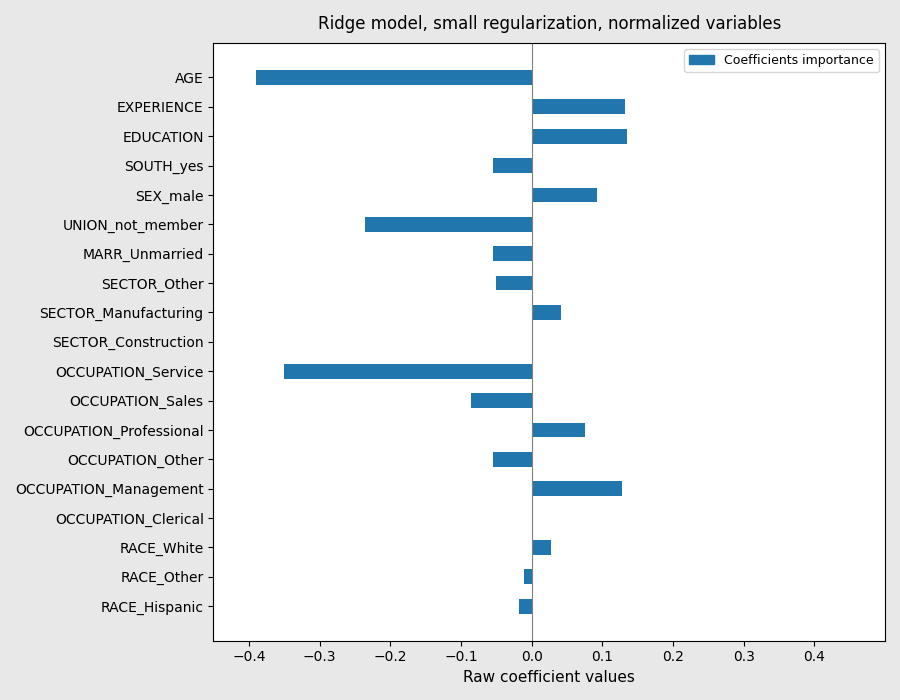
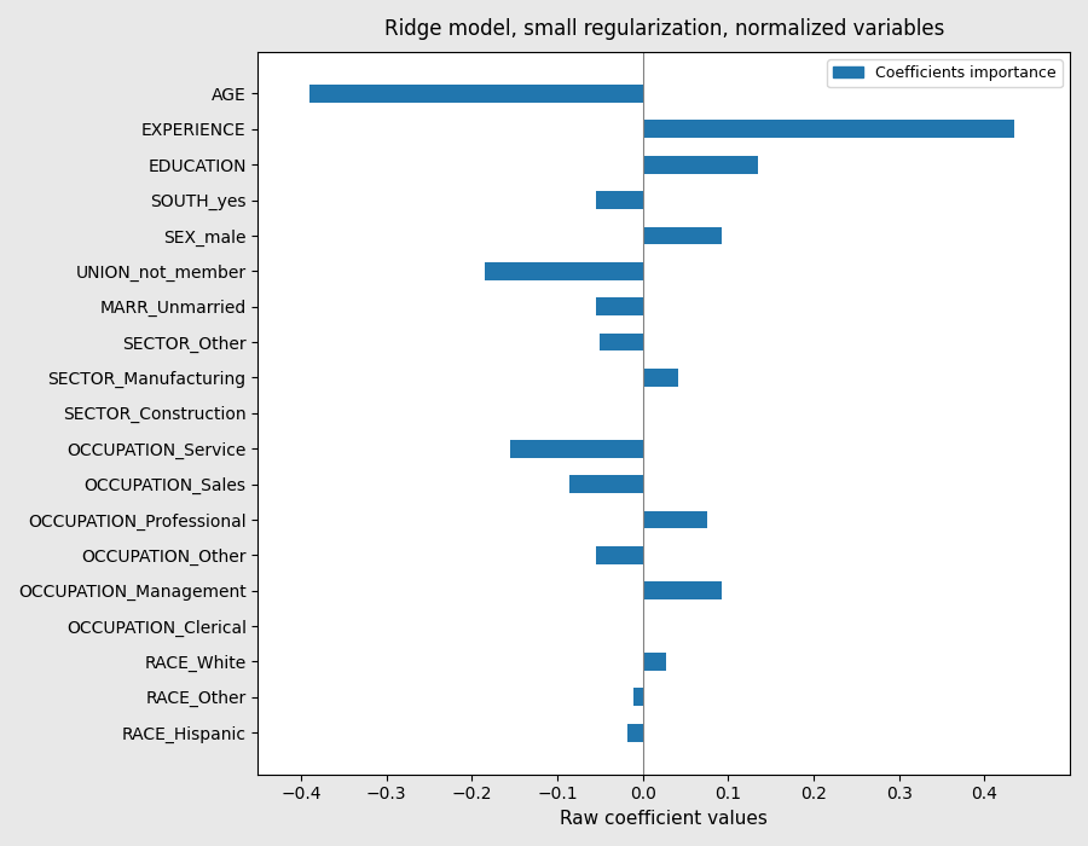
EXPERIENCE: 0.132 -> 0.435
UNION_not_member: -0.236 -> -0.185
OCCUPATION_Service: -0.350 -> -0.155
OCCUPATION_Management: 0.128 -> 0.093
